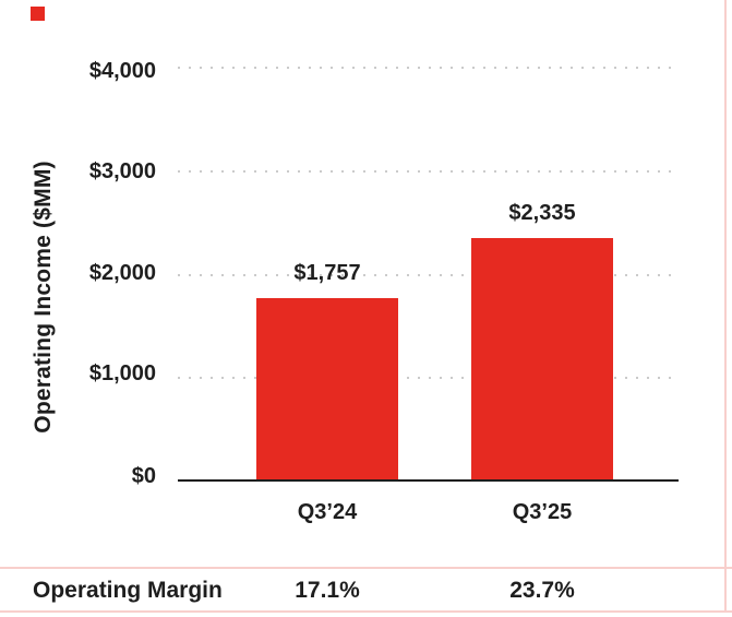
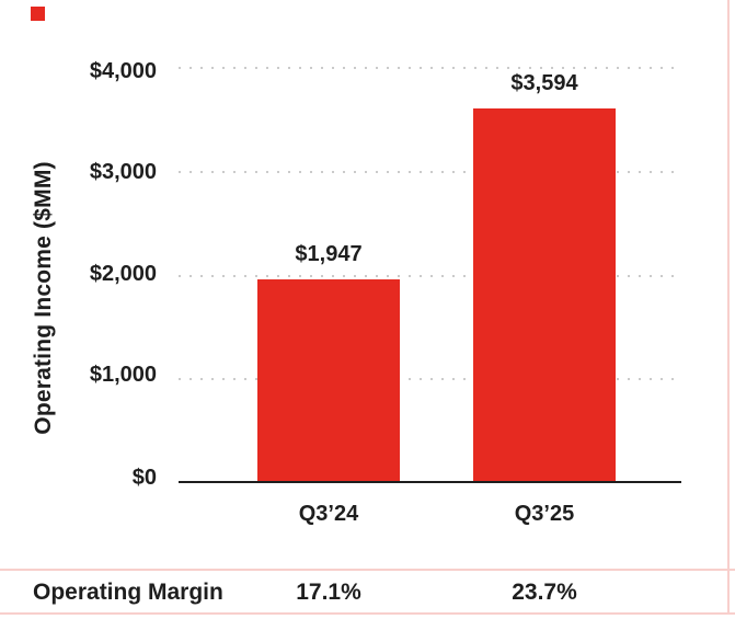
Q3’24: $1,757 -> $1,947
Q3’25: $2,335 -> $3,594
